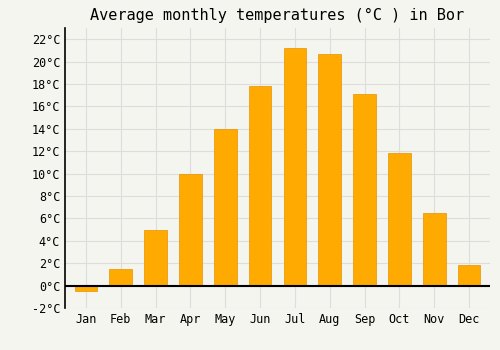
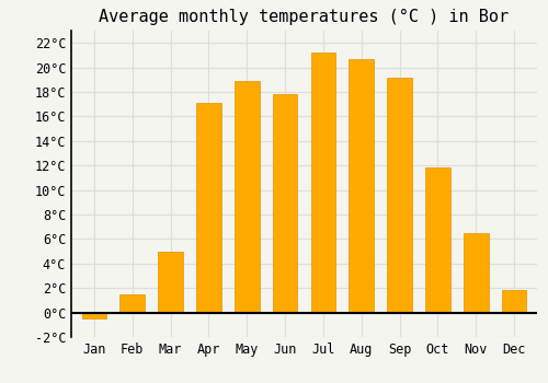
Apr: 10.0°C -> 17.1°C
May: 14.0°C -> 18.9°C
Sep: 17.1°C -> 19.2°C
